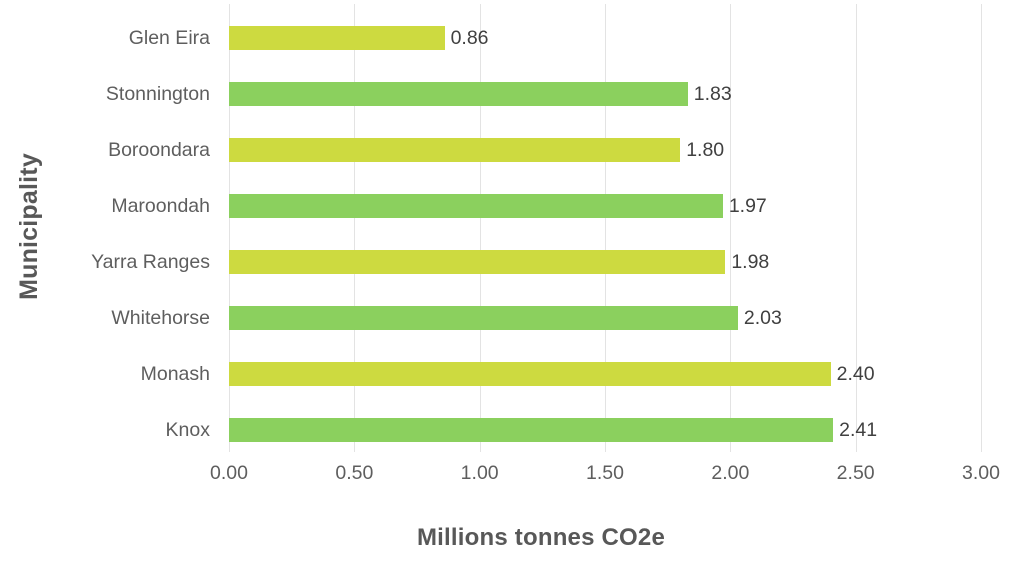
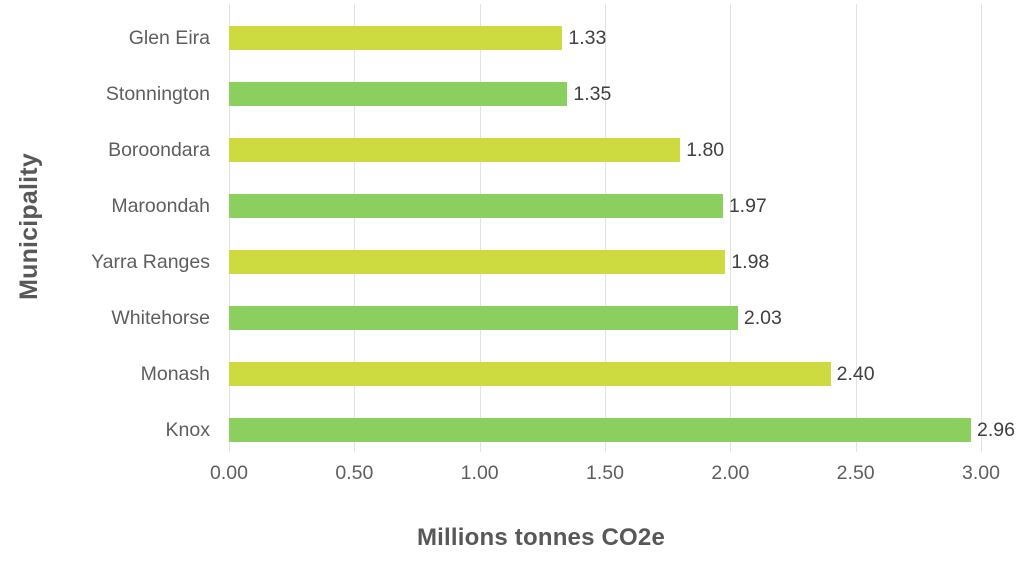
Glen Eira: 0.86 -> 1.33
Stonnington: 1.83 -> 1.35
Knox: 2.41 -> 2.96
